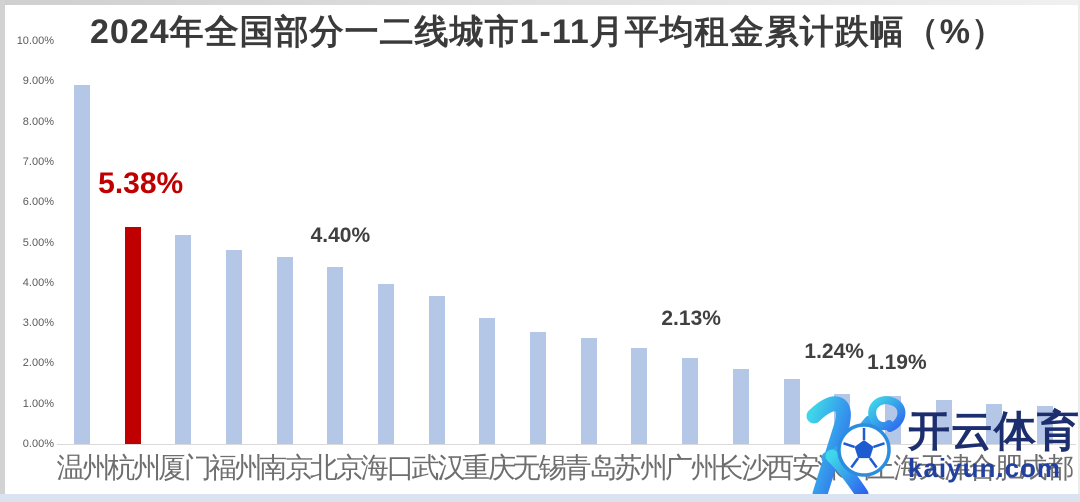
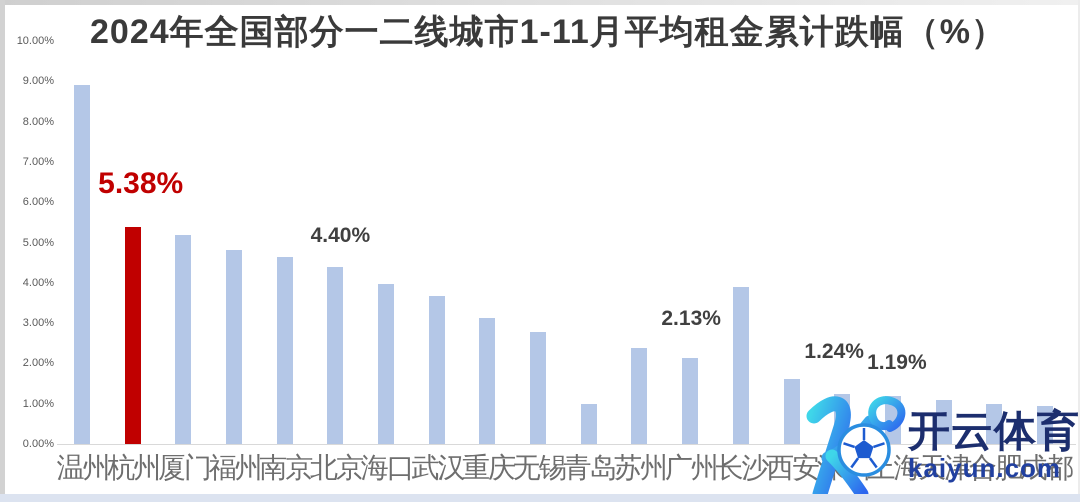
青岛: 2.6% -> 1.0%
长沙: 1.9% -> 3.9%
